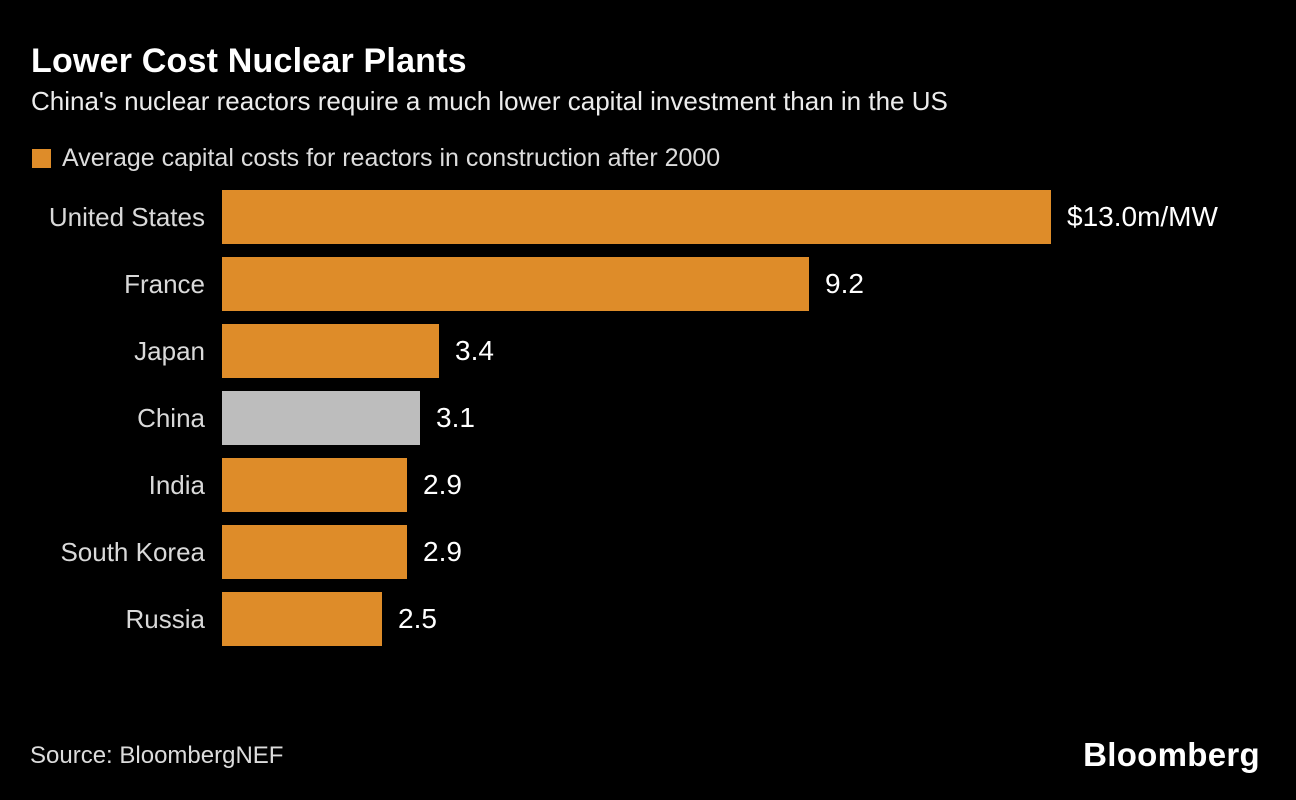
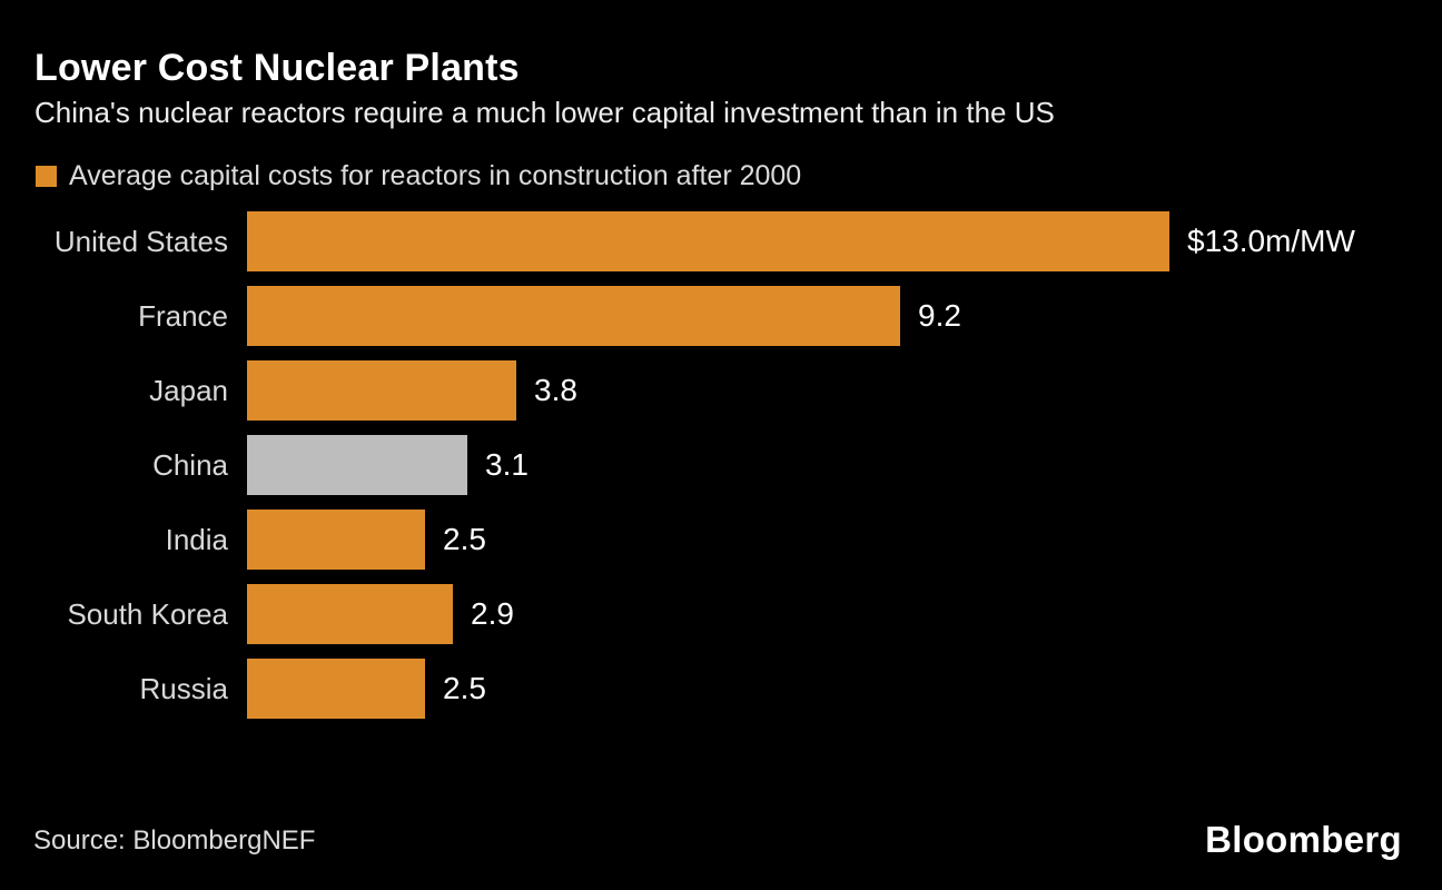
Japan: 3.4 -> 3.8
India: 2.9 -> 2.5
